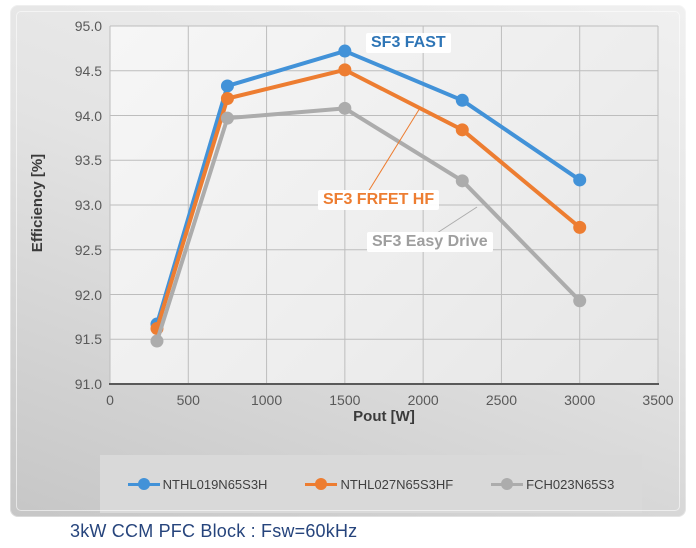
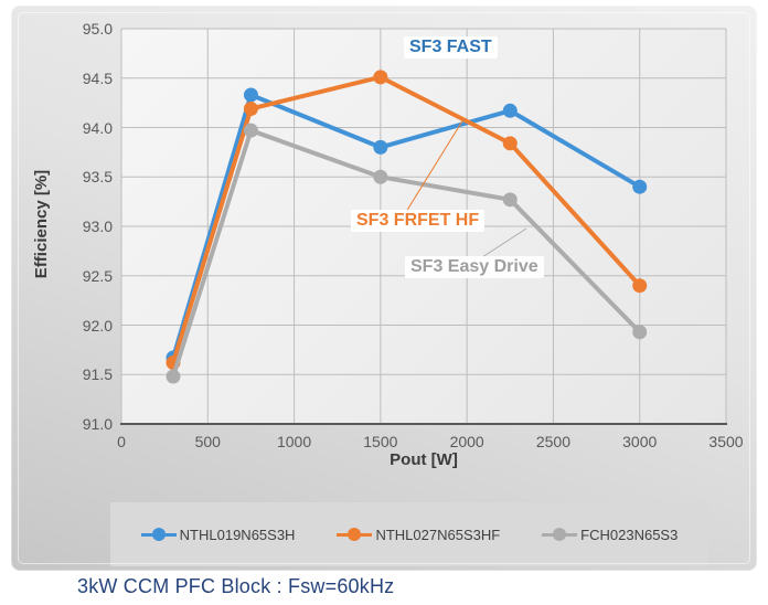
NTHL019N65S3H/1500: 94.7 -> 93.8
FCH023N65S3/1500: 94.1 -> 93.5
NTHL019N65S3H/3000: 93.3 -> 93.4
NTHL027N65S3HF/3000: 92.8 -> 92.4
